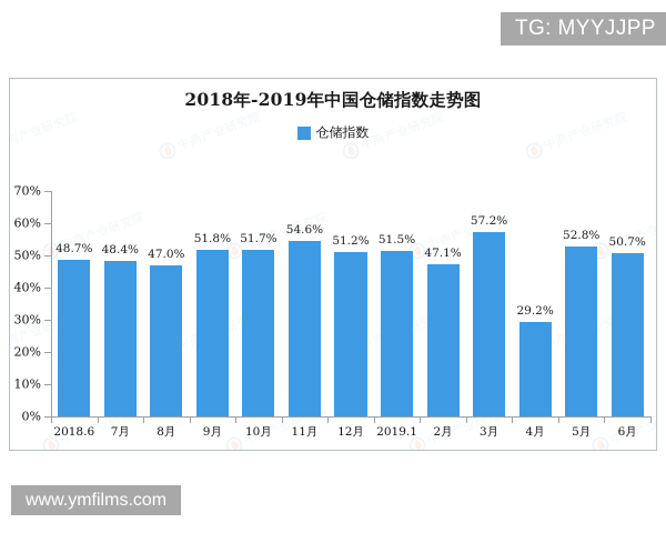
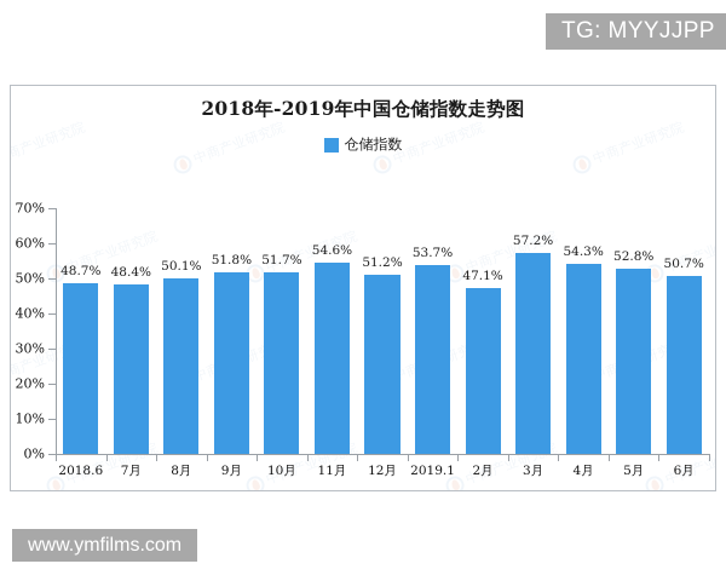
8月: 47.0% -> 50.1%
2019.1: 51.5% -> 53.7%
4月: 29.2% -> 54.3%
